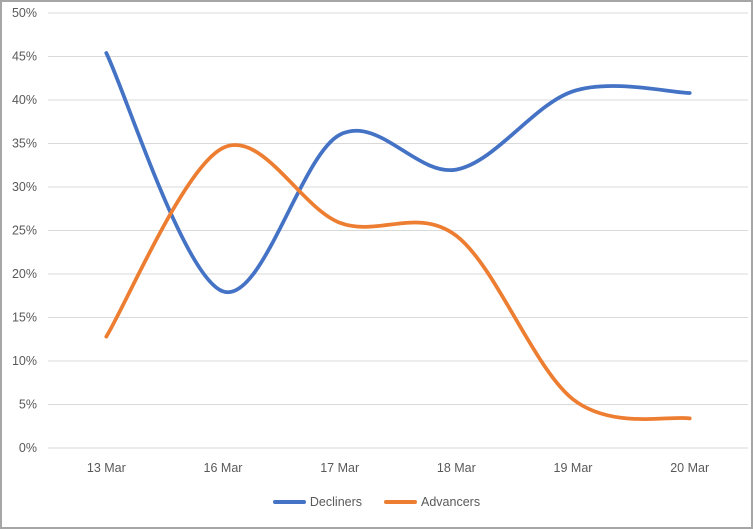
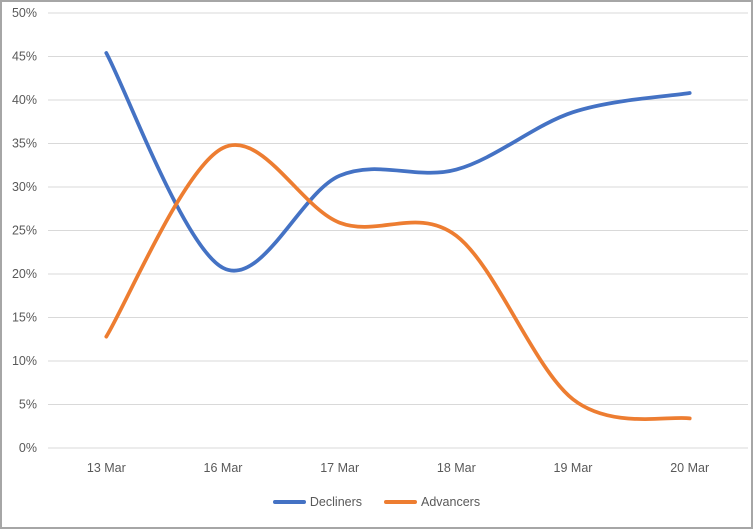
Decliners/16 Mar: 18% -> 21%
Decliners/17 Mar: 36% -> 31%
Decliners/19 Mar: 41% -> 39%
